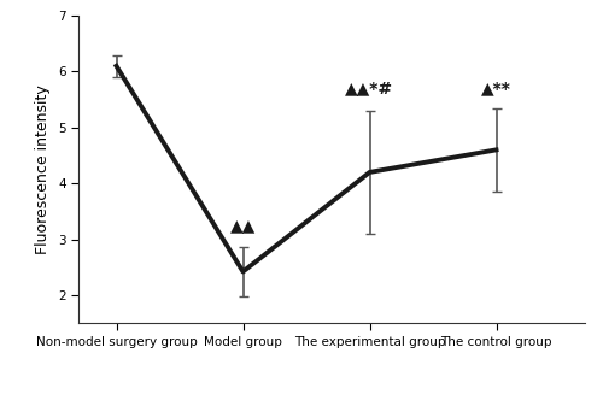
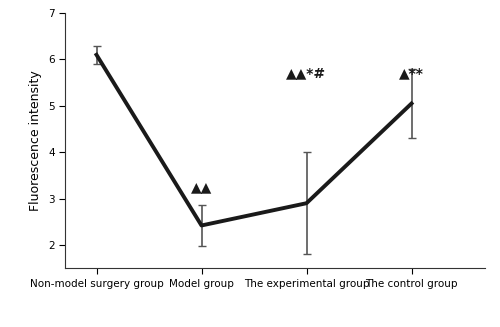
The experimental group: 4.20 -> 2.90
The control group: 4.60 -> 5.05
